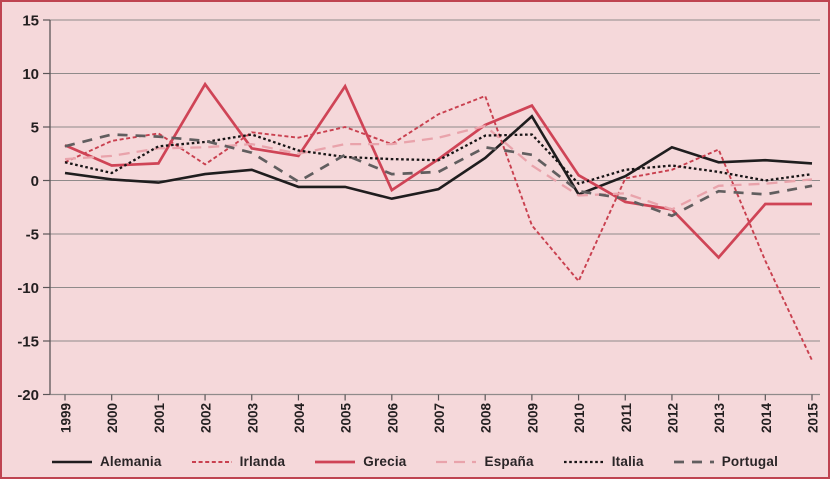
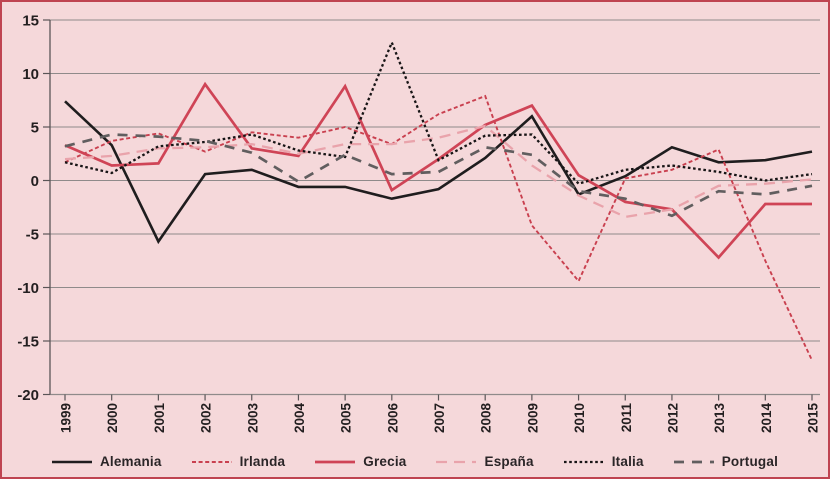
Alemania/1999: 0.7 -> 7.4
Alemania/2000: 0.1 -> 3.3
Alemania/2001: -0.2 -> -5.7
Irlanda/2002: 1.5 -> 2.7
Italia/2006: 2.0 -> 12.9
España/2011: -1.2 -> -3.4
Alemania/2015: 1.6 -> 2.7
